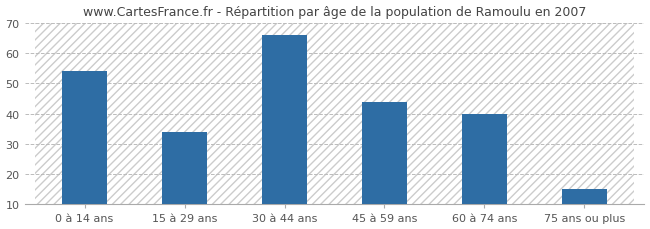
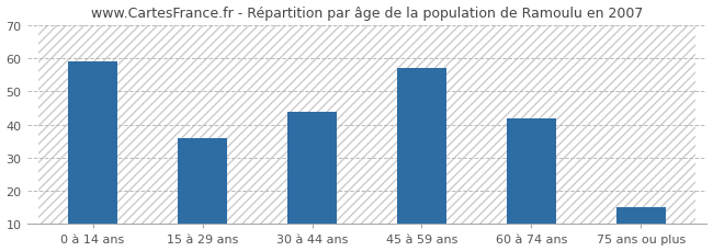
0 à 14 ans: 54 -> 59
15 à 29 ans: 34 -> 36
30 à 44 ans: 66 -> 44
45 à 59 ans: 44 -> 57
60 à 74 ans: 40 -> 42
